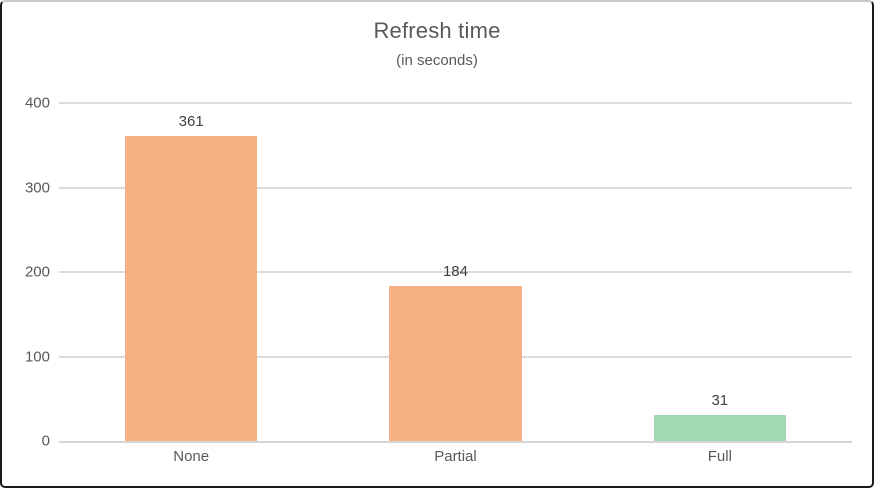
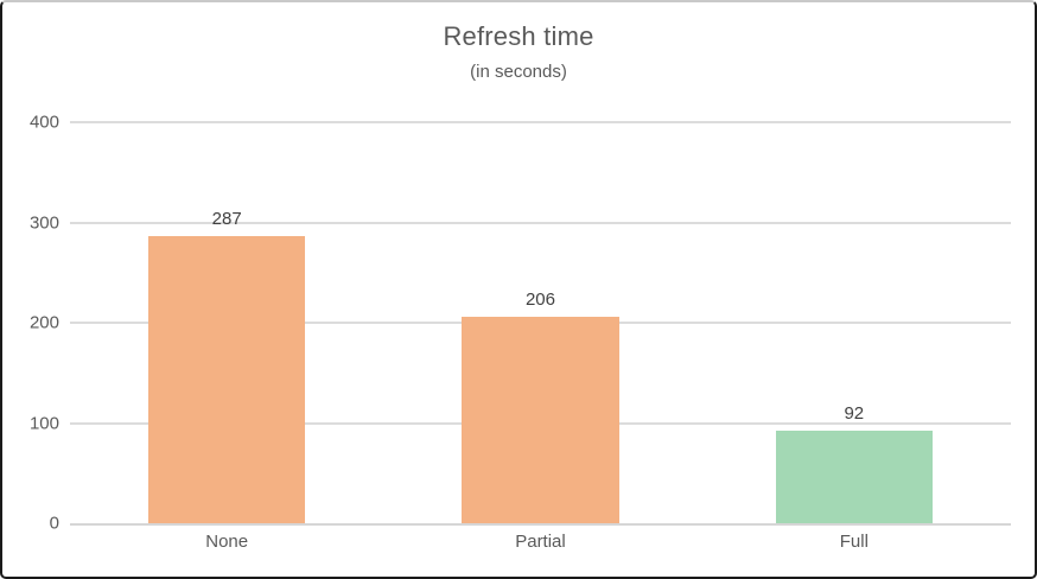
None: 361 -> 287
Partial: 184 -> 206
Full: 31 -> 92
